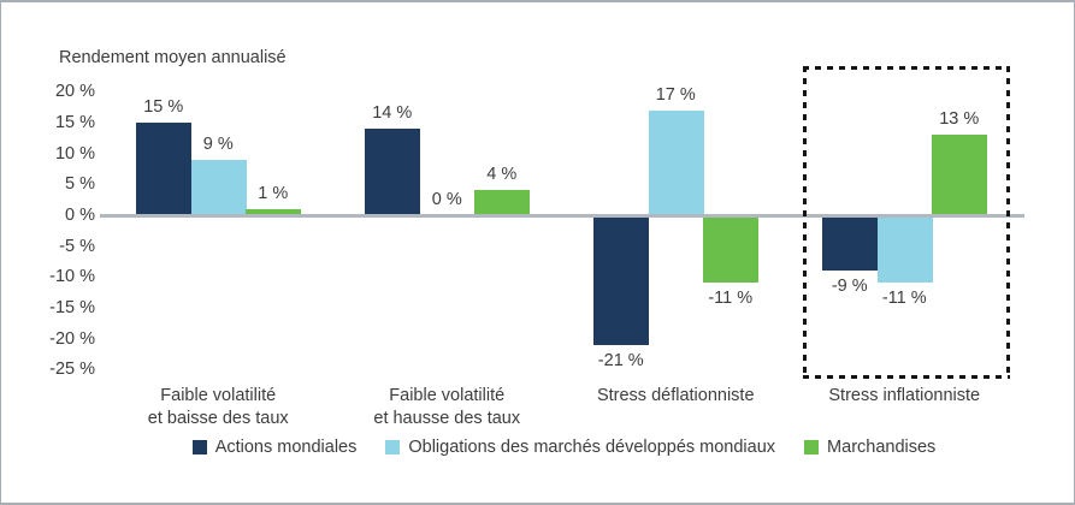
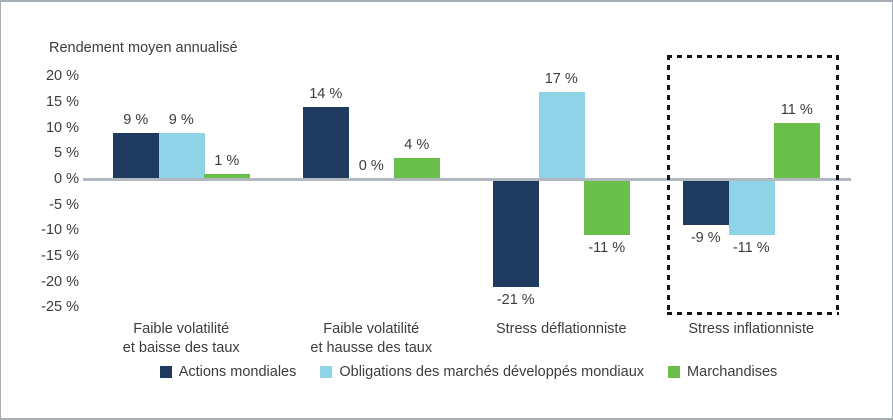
Actions mondiales/Faible volatilité et baisse des taux: 15 -> 9
Marchandises/Stress inflationniste: 13 -> 11
